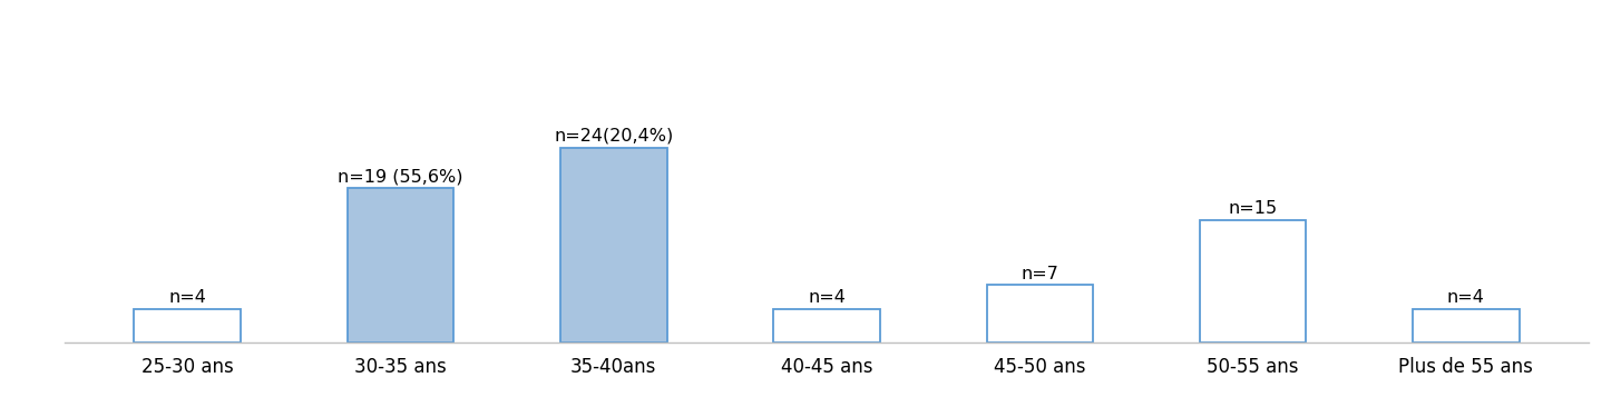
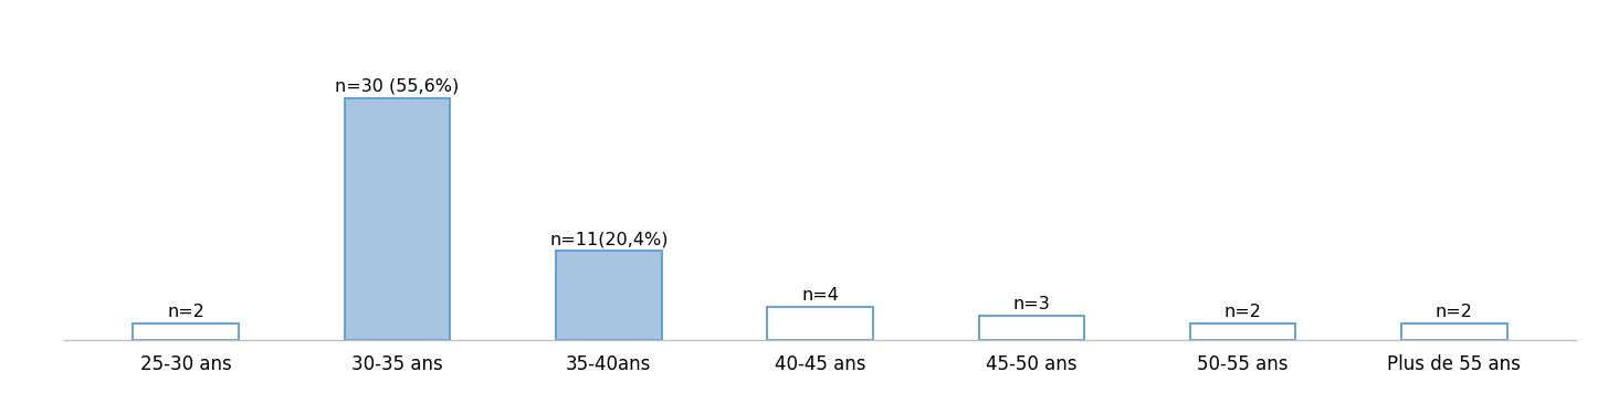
25-30 ans: n=4 -> n=2
30-35 ans: n=19 -> n=30
35-40ans: 24 -> 11
45-50 ans: n=7 -> n=3
50-55 ans: n=15 -> n=2
Plus de 55 ans: n=4 -> n=2
